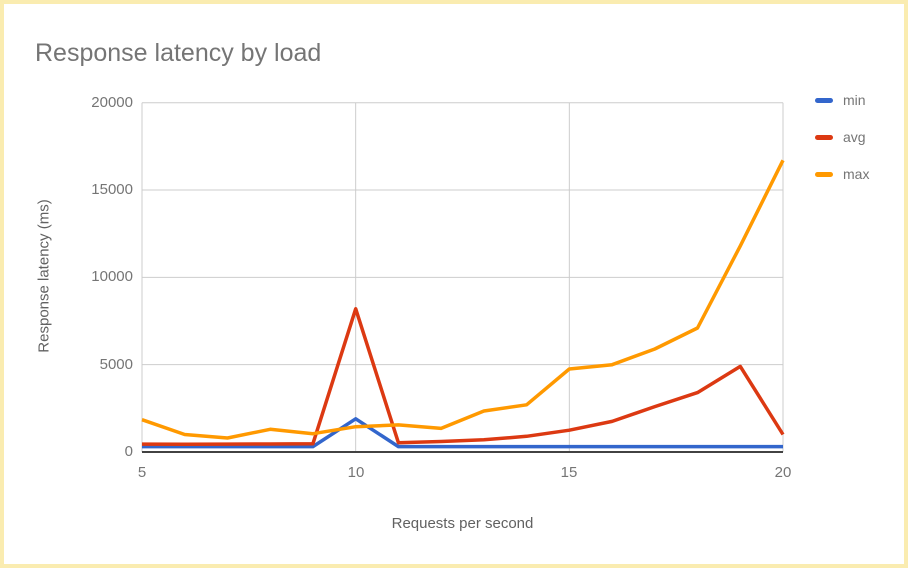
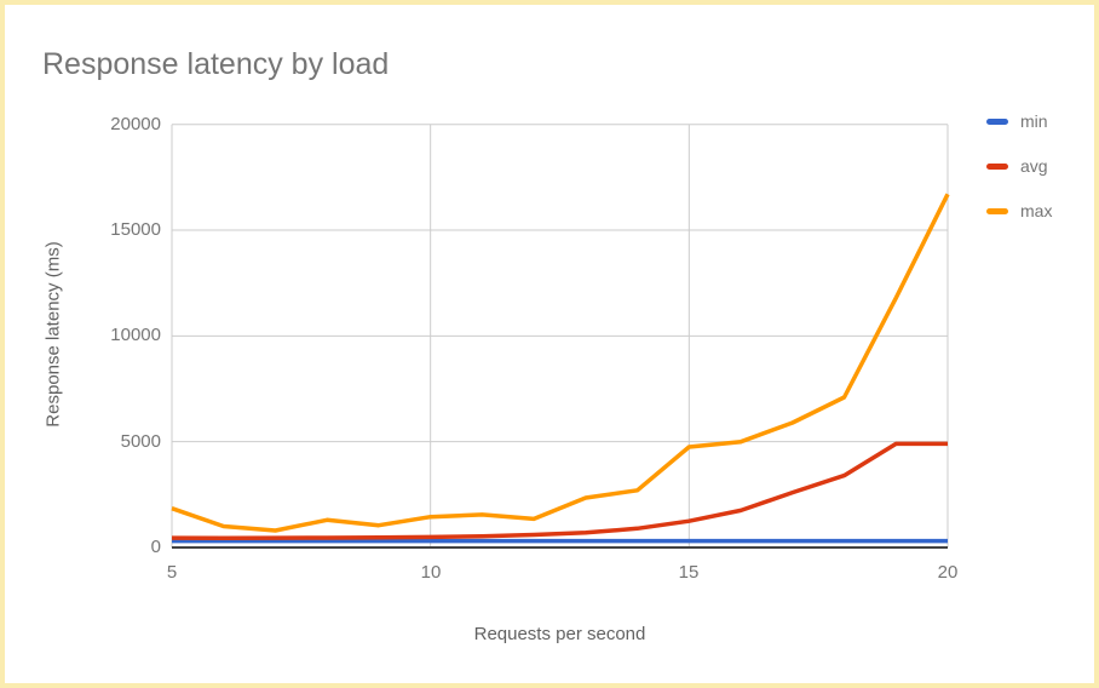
min/10: 1900 -> 300
avg/10: 8200 -> 500
avg/20: 1000 -> 4900
